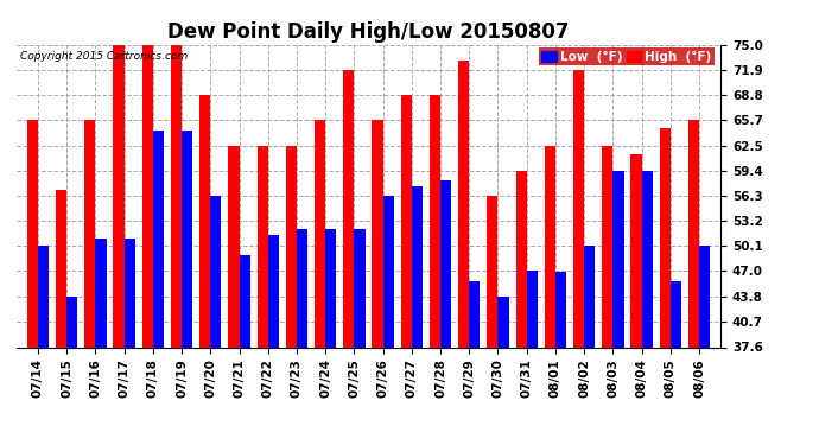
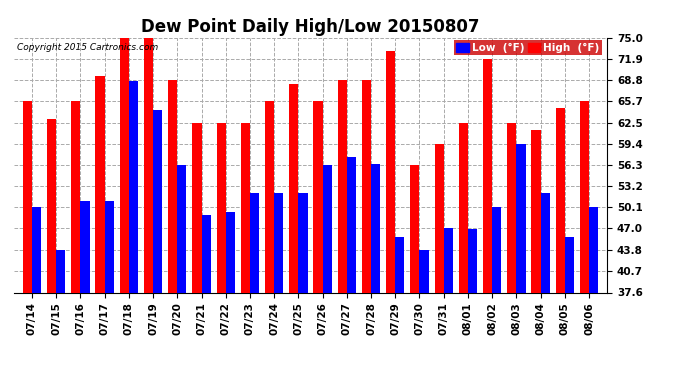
High (°F)/07/15: 57.0 -> 63.0
High (°F)/07/17: 75.0 -> 69.4
Low (°F)/07/18: 64.4 -> 68.6
Low (°F)/07/22: 51.5 -> 49.4
High (°F)/07/25: 71.9 -> 68.2
Low (°F)/07/28: 58.2 -> 56.4
Low (°F)/08/04: 59.4 -> 52.2
